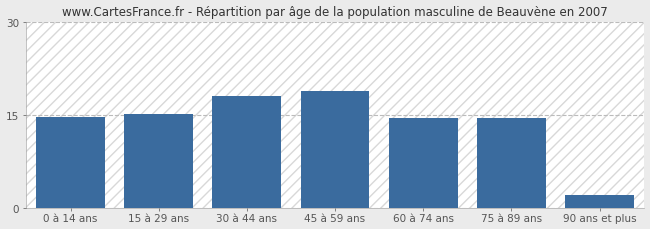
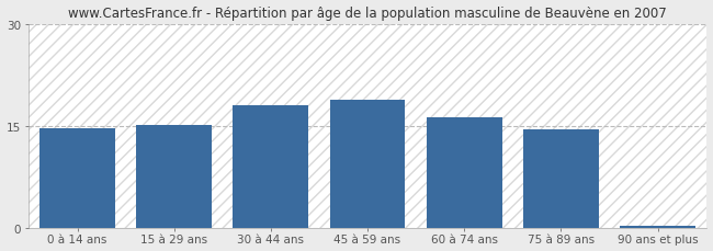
60 à 74 ans: 14.4 -> 16.2
90 ans et plus: 2.0 -> 0.3
